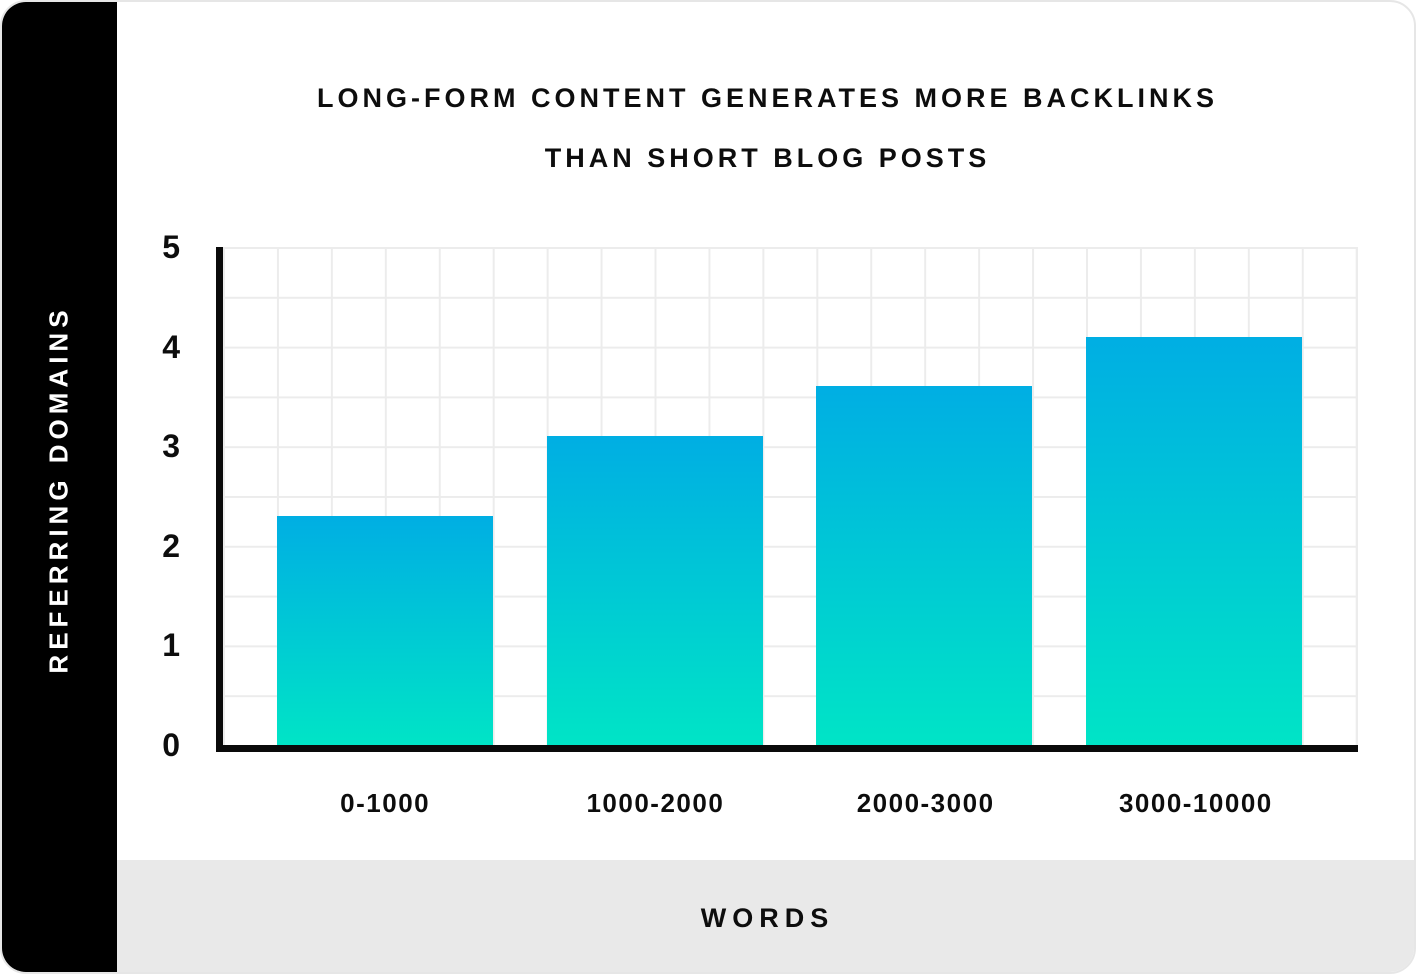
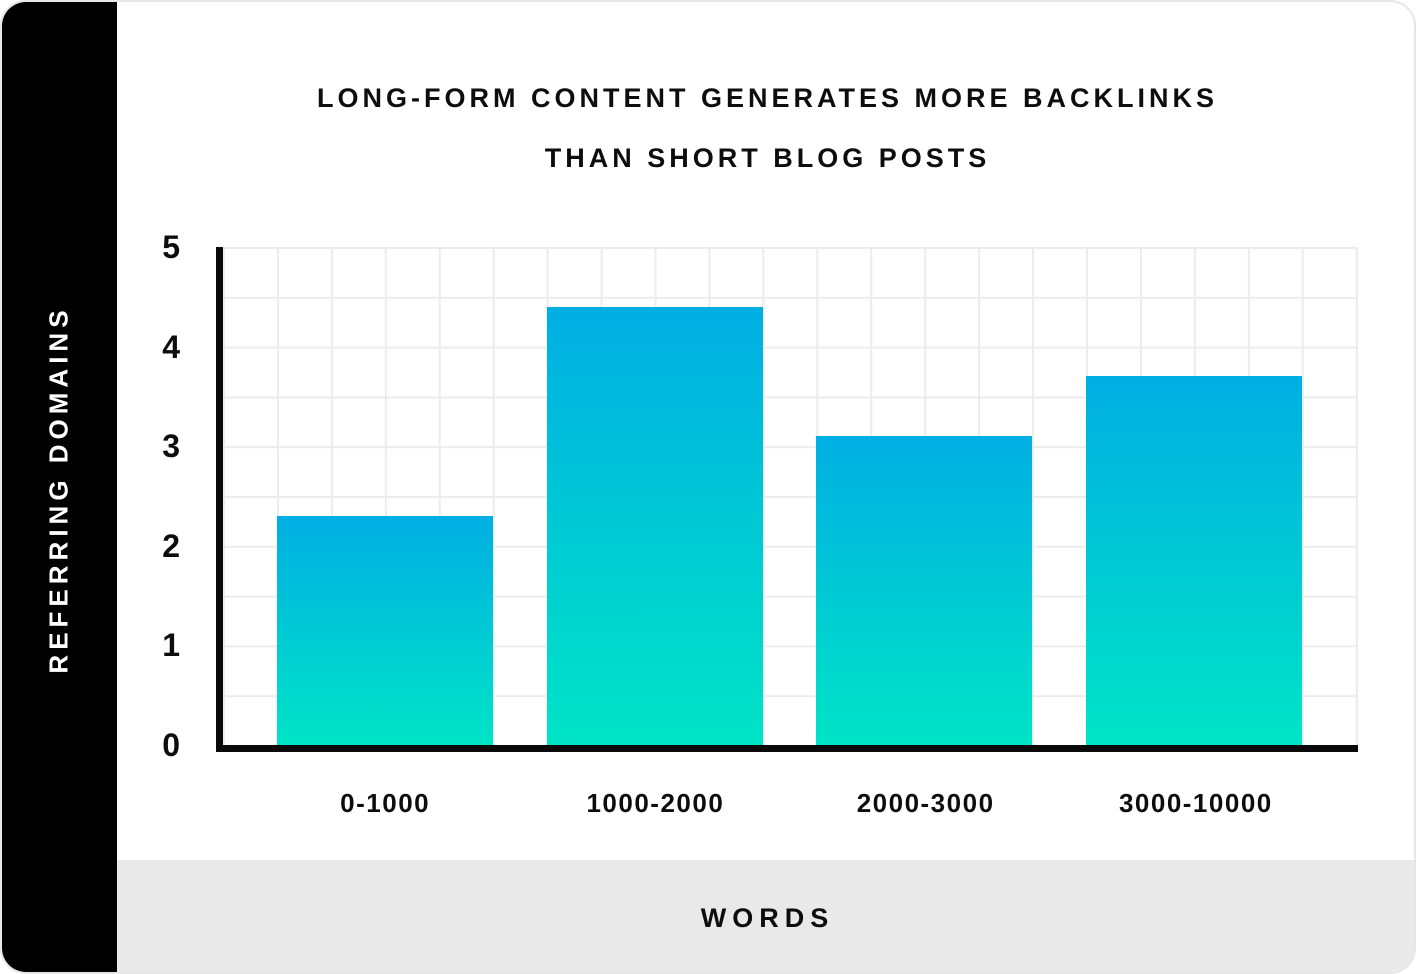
1000-2000: 3.1 -> 4.4
2000-3000: 3.6 -> 3.1
3000-10000: 4.1 -> 3.7
